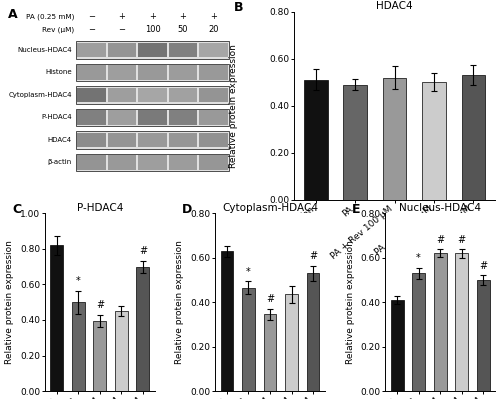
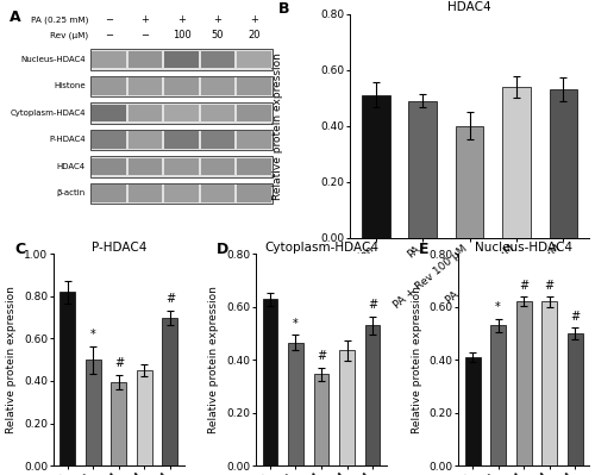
HDAC4/PA + Rev 100 μM: 0.52 -> 0.40
HDAC4/PA + Rev 50 μM: 0.50 -> 0.54
